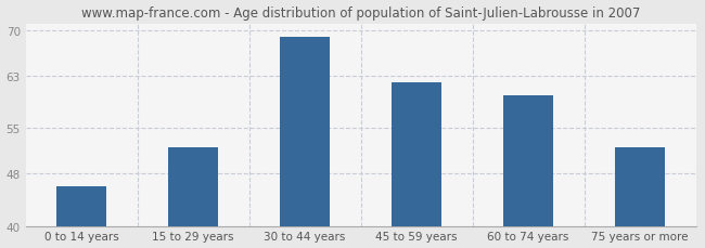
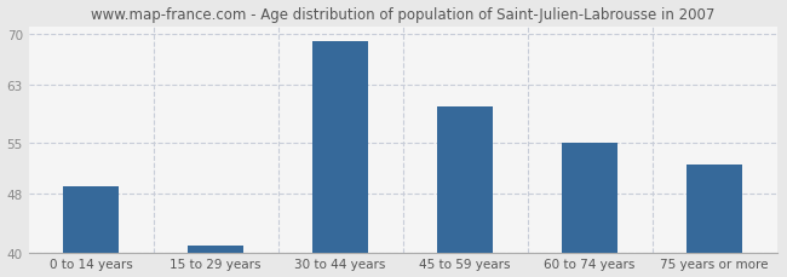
0 to 14 years: 46 -> 49
15 to 29 years: 52 -> 41
45 to 59 years: 62 -> 60
60 to 74 years: 60 -> 55
